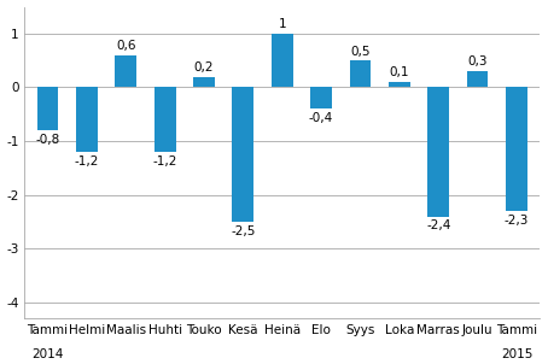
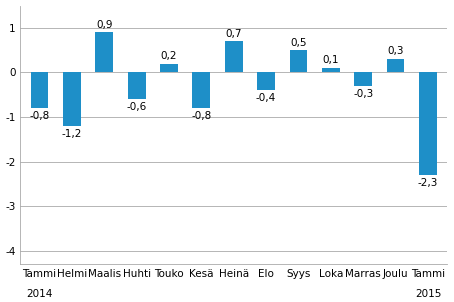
Maalis: 0,6 -> 0,9
Huhti: -1,2 -> -0,6
Kesä: -2,5 -> -0,8
Heinä: 1 -> 0,7
Marras: -2,4 -> -0,3
